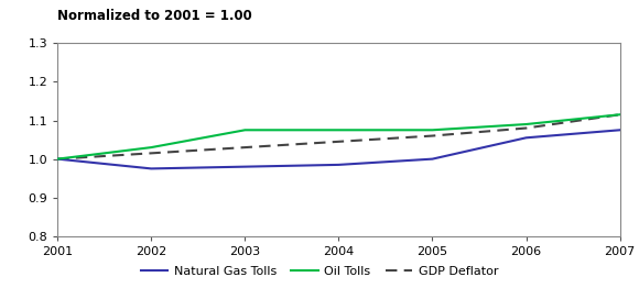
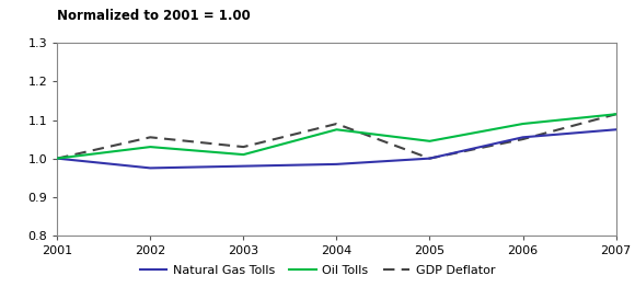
GDP Deflator/2002: 1.015 -> 1.055
Oil Tolls/2003: 1.075 -> 1.010
GDP Deflator/2004: 1.045 -> 1.090
Oil Tolls/2005: 1.075 -> 1.045
GDP Deflator/2005: 1.060 -> 1.000
GDP Deflator/2006: 1.080 -> 1.050
